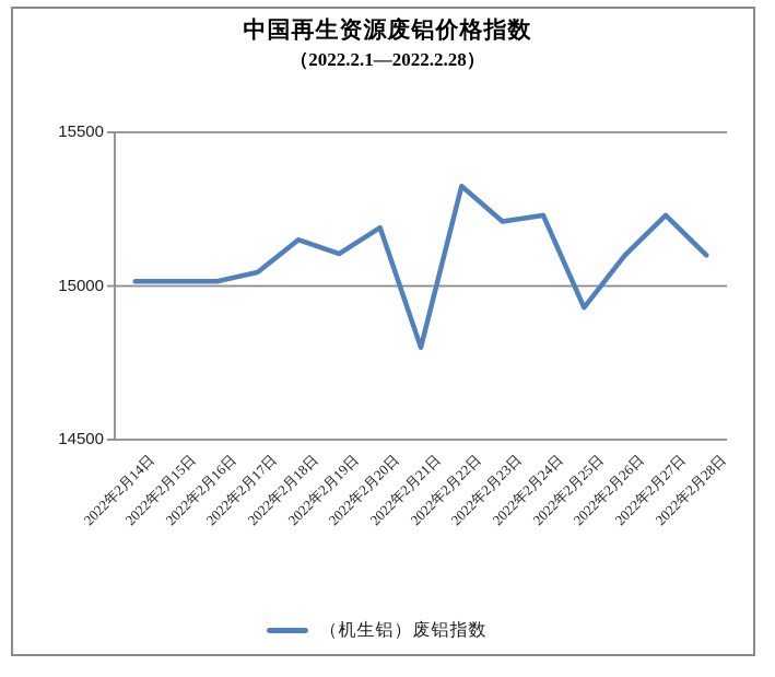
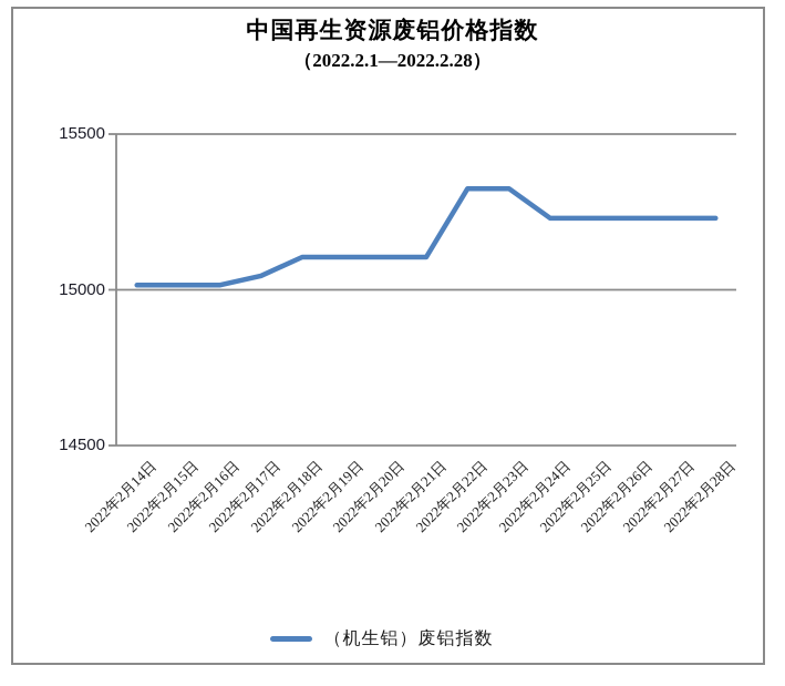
2022年2月18日: 15150 -> 15100
2022年2月20日: 15190 -> 15100
2022年2月21日: 14800 -> 15100
2022年2月23日: 15210 -> 15320
2022年2月25日: 14930 -> 15230
2022年2月26日: 15100 -> 15230
2022年2月28日: 15100 -> 15230
